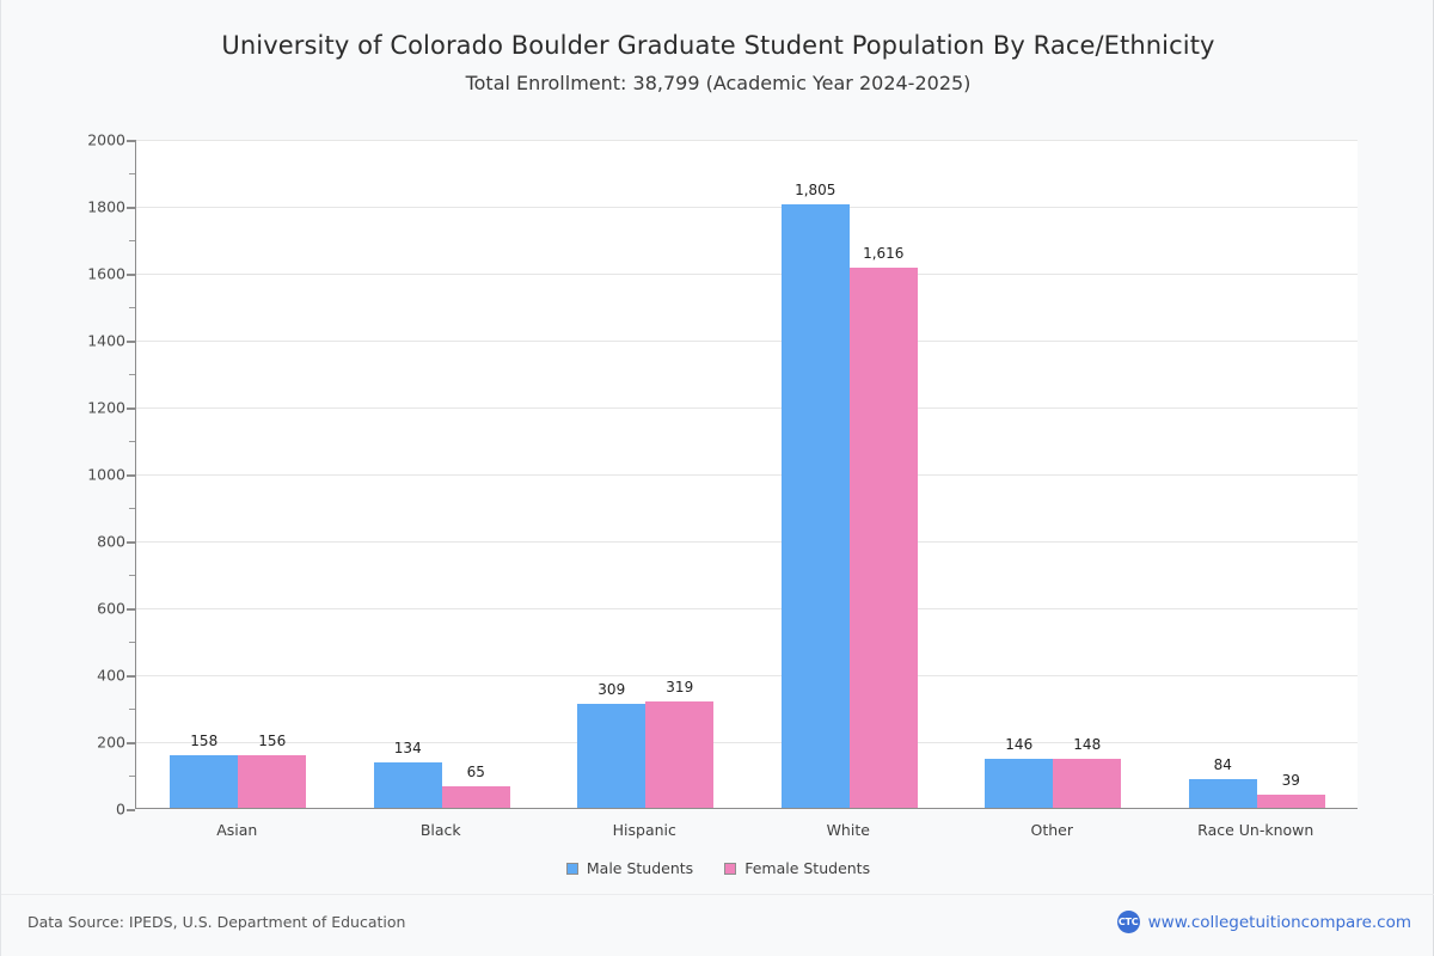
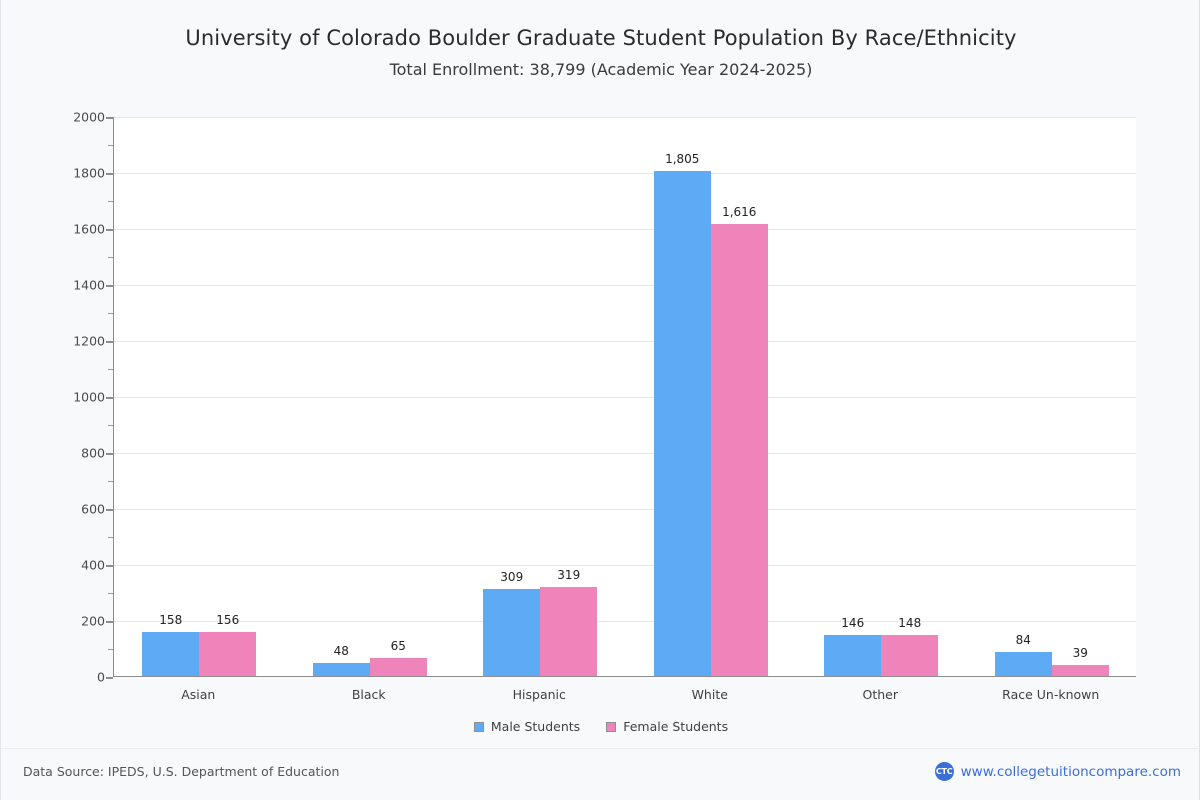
Male Students/Black: 134 -> 48
